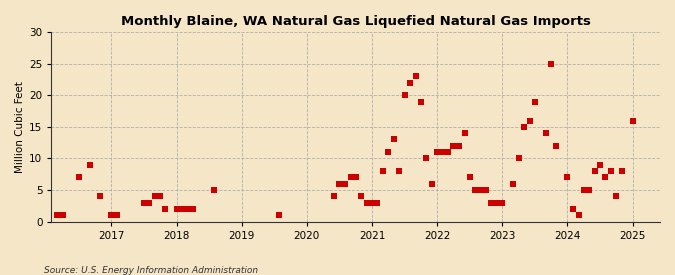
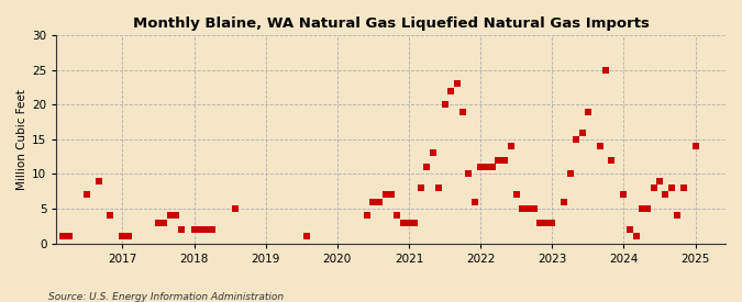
2025: 16 -> 14
